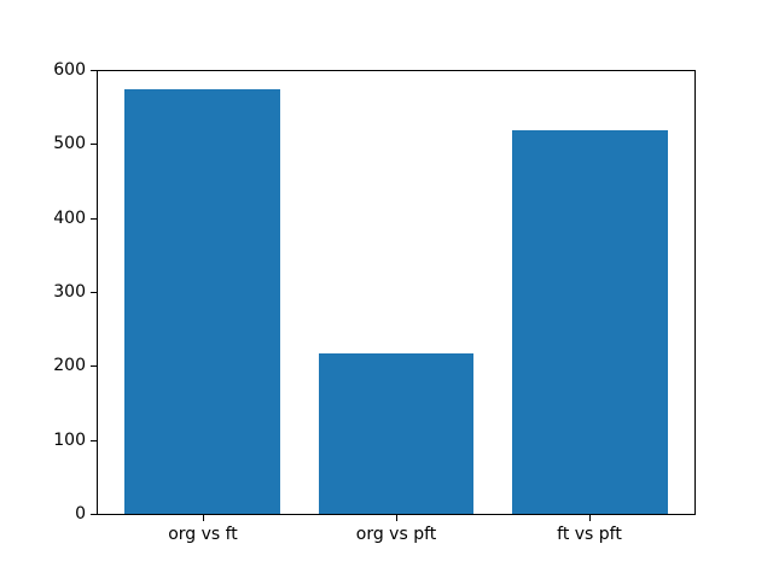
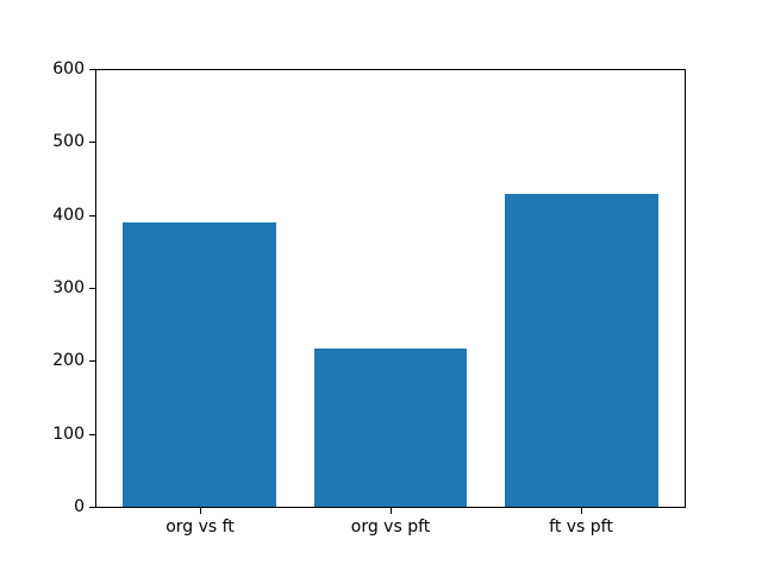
org vs ft: 580 -> 390
ft vs pft: 520 -> 430
